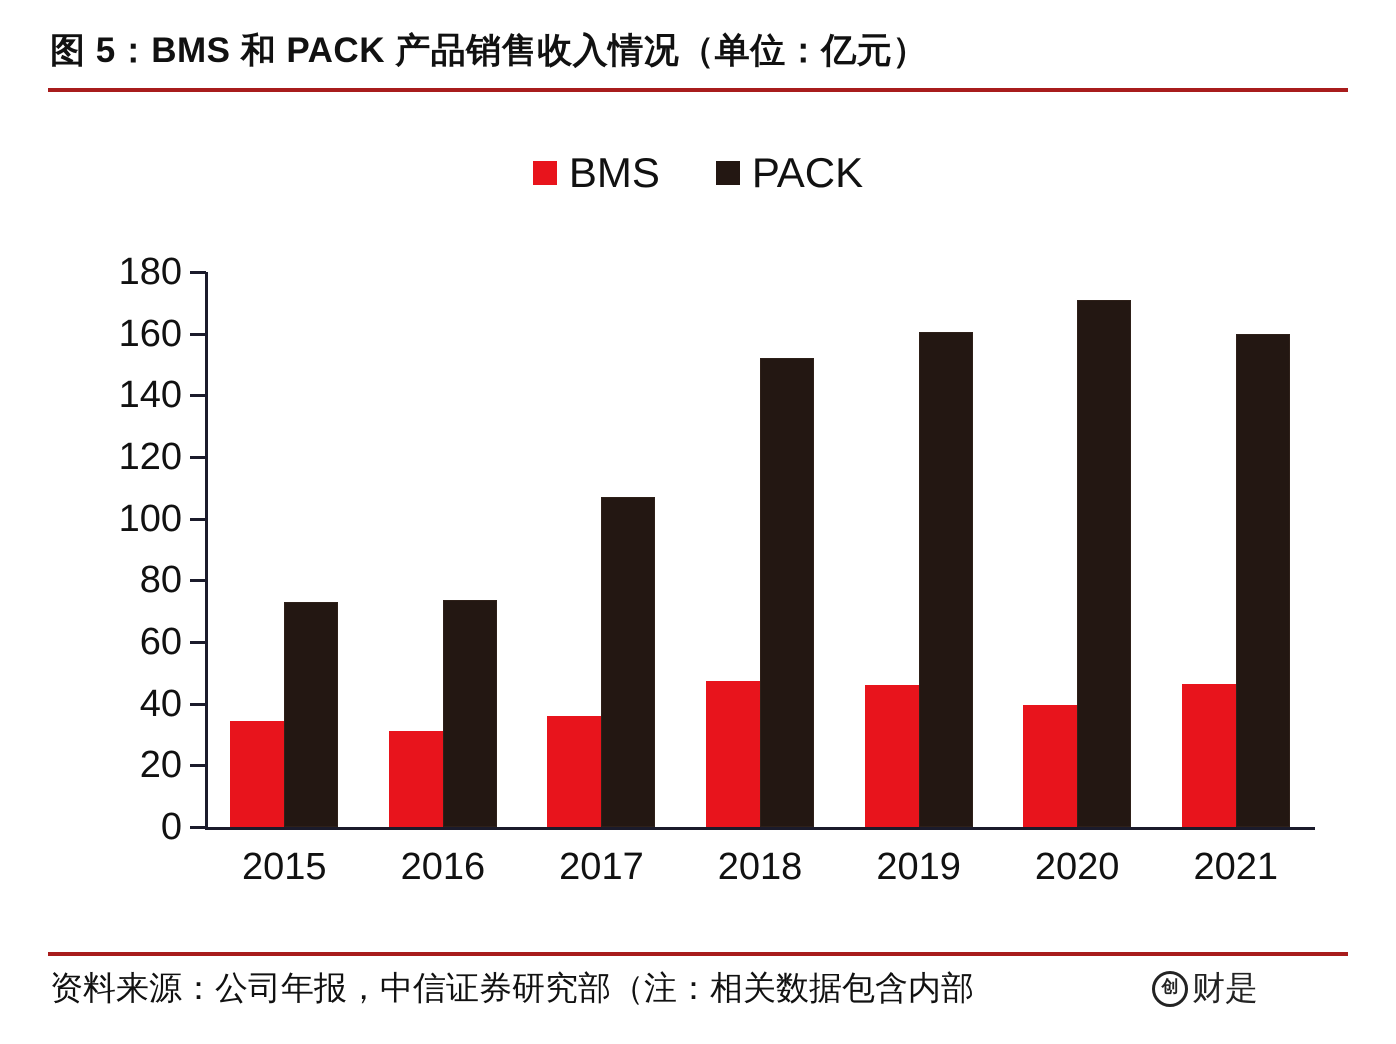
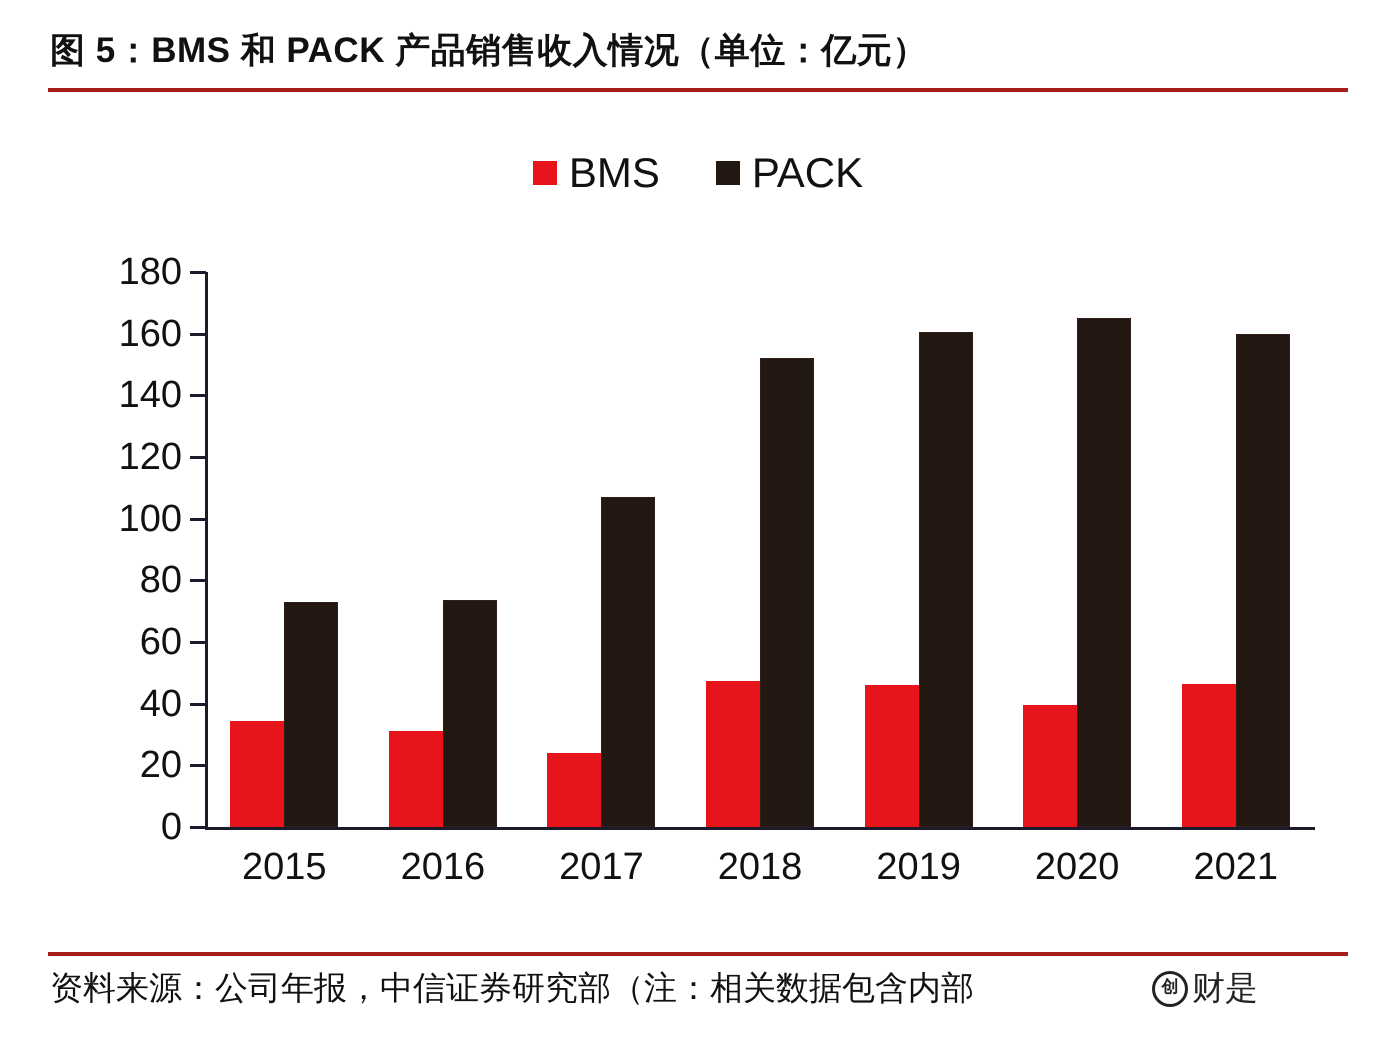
BMS/2017: 36 -> 24
PACK/2020: 171 -> 165
